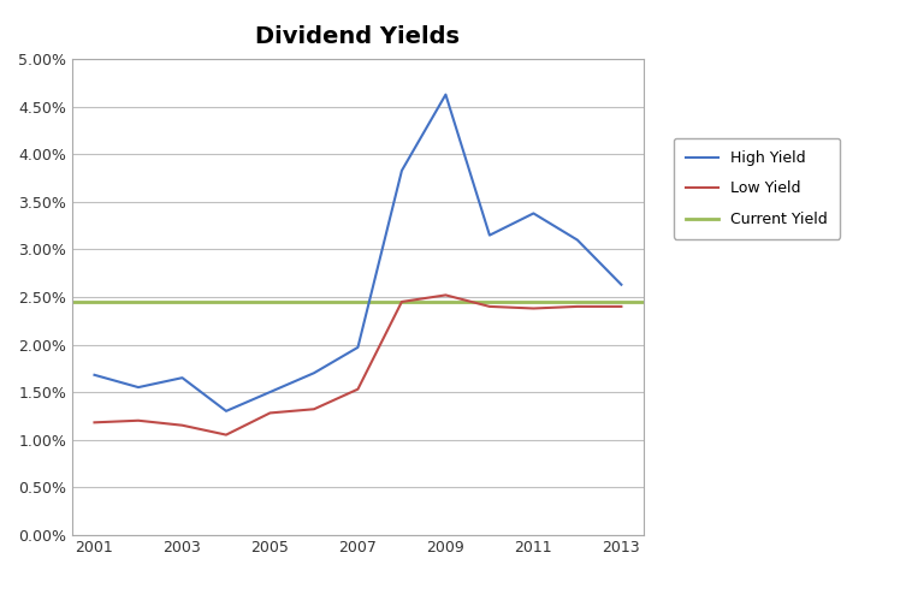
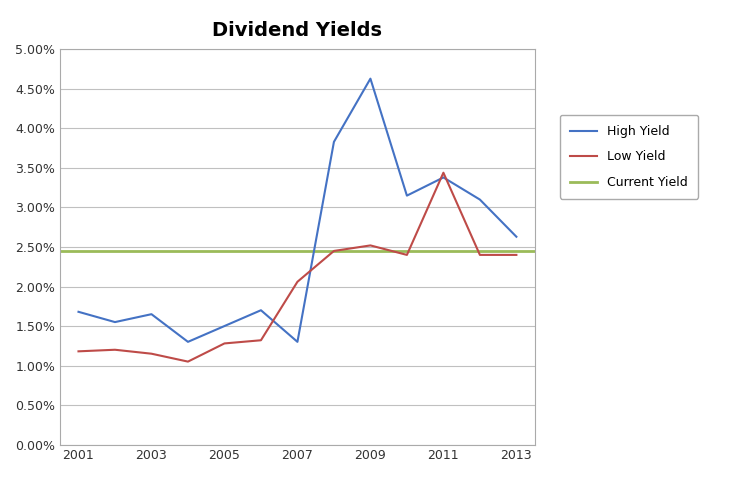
High Yield/2007: 1.97% -> 1.30%
Low Yield/2007: 1.53% -> 2.06%
Low Yield/2011: 2.38% -> 3.44%
